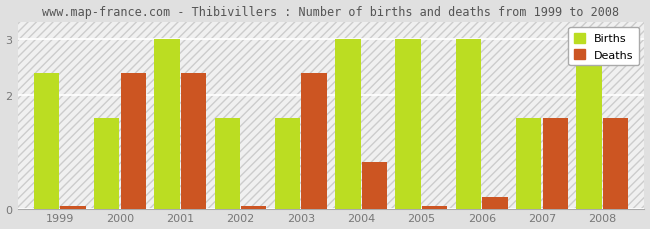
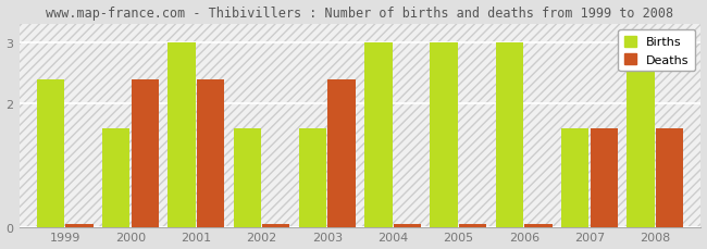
Deaths/2004: 0.82 -> 0.05
Deaths/2006: 0.20 -> 0.05
